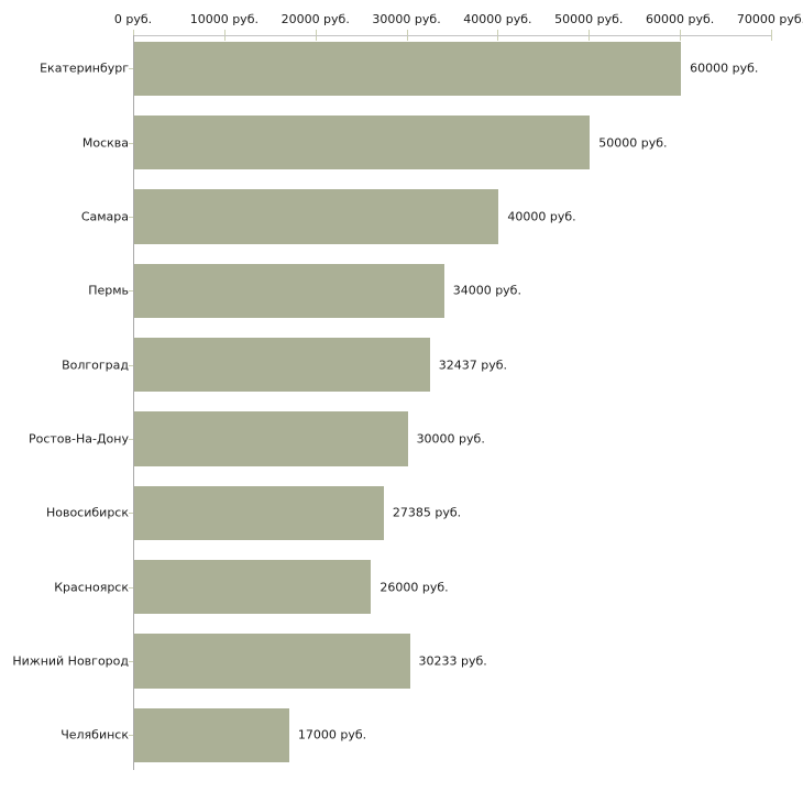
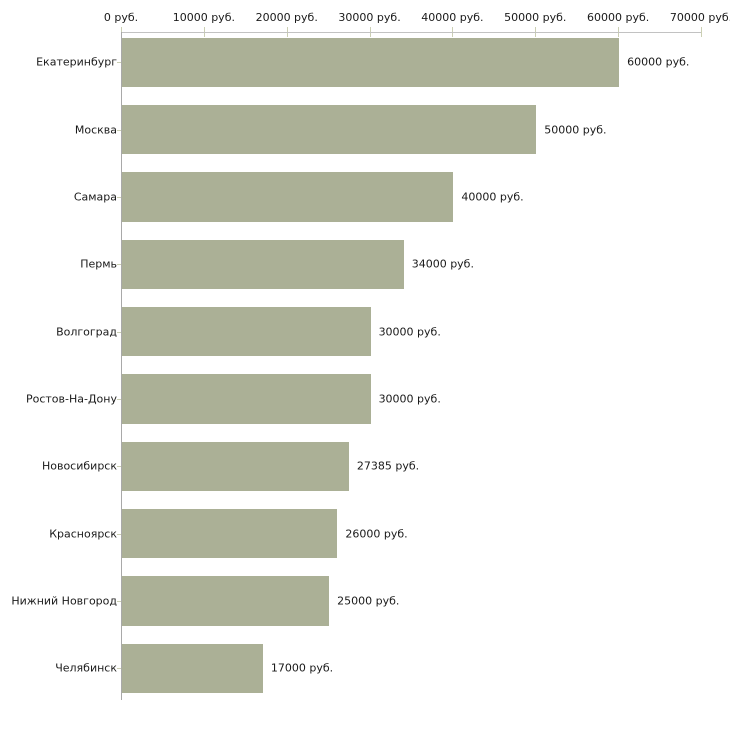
Волгоград: 32437 -> 30000
Нижний Новгород: 30233 -> 25000
